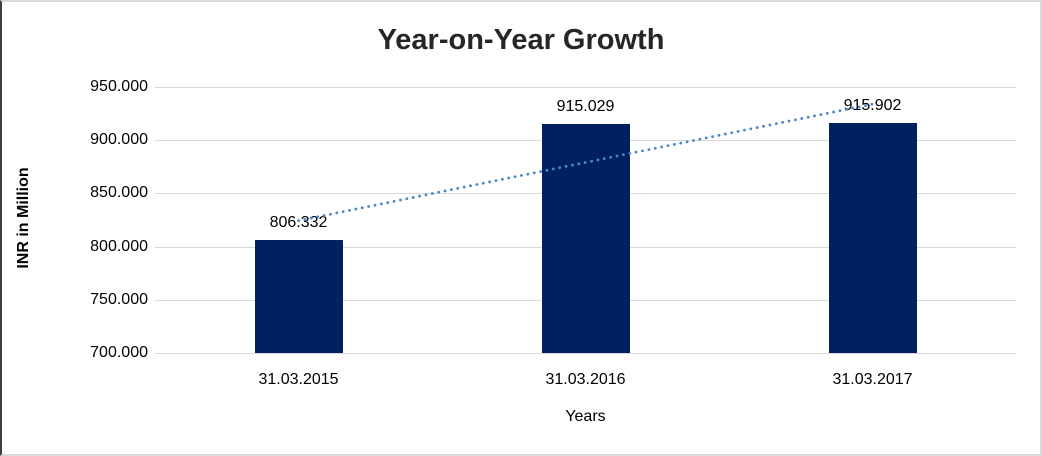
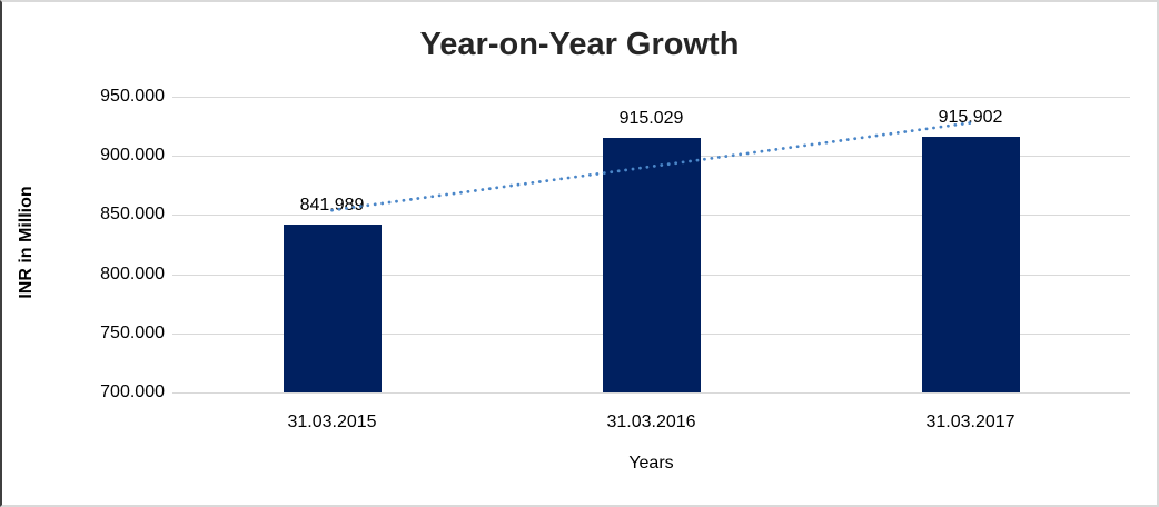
31.03.2015: 806.332 -> 841.989
